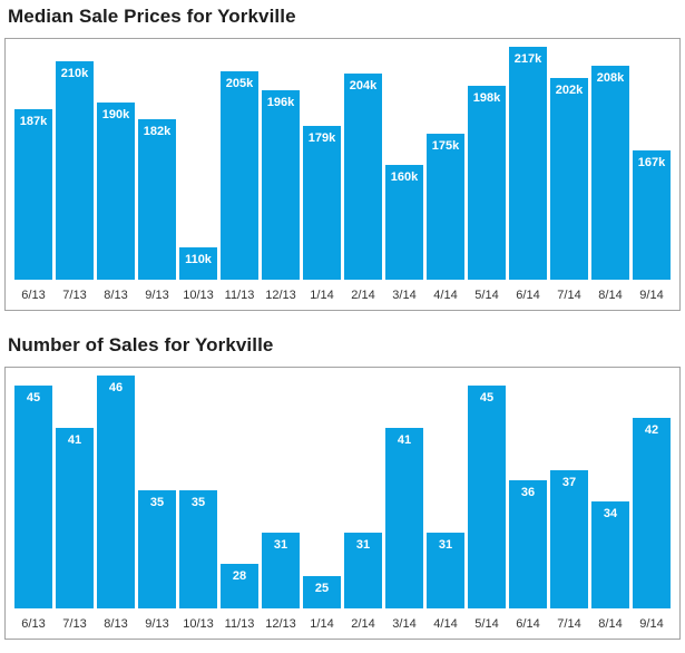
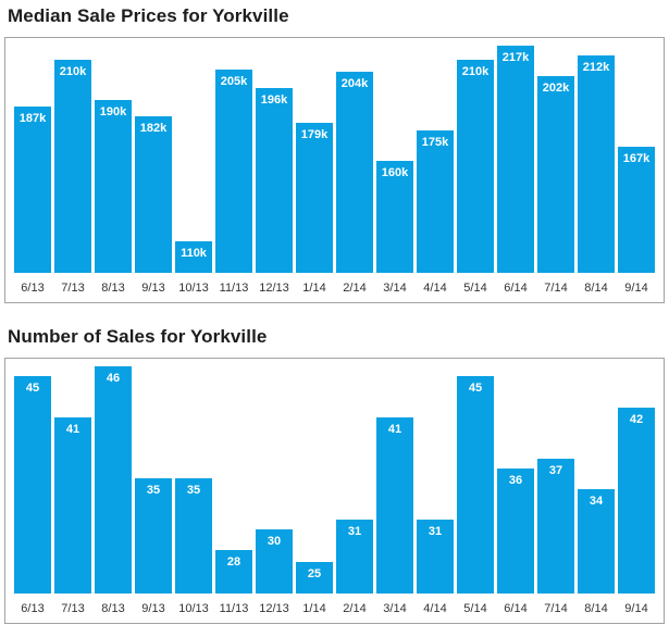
Median Sale Prices for Yorkville/5/14: 198k -> 210k
Median Sale Prices for Yorkville/8/14: 208k -> 212k
Number of Sales for Yorkville/12/13: 31 -> 30
